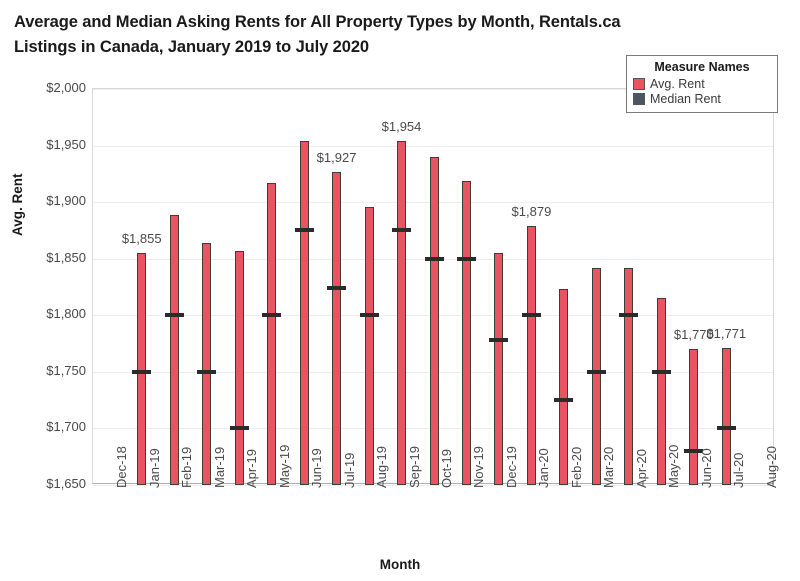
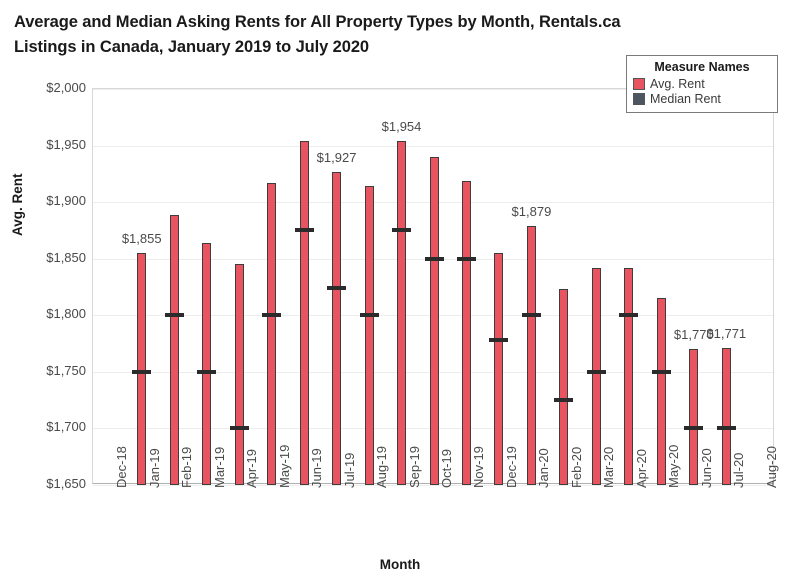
Avg. Rent/Apr-19: $1857 -> $1845
Avg. Rent/Aug-19: $1896 -> $1914
Median Rent/Jun-20: $1680 -> $1700
